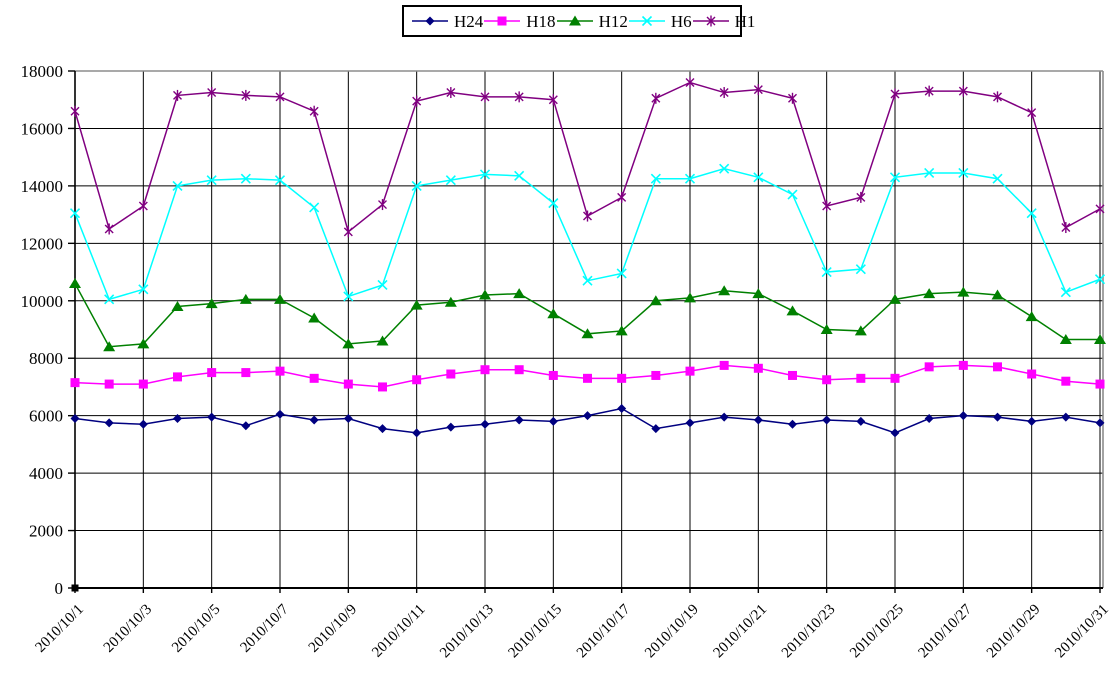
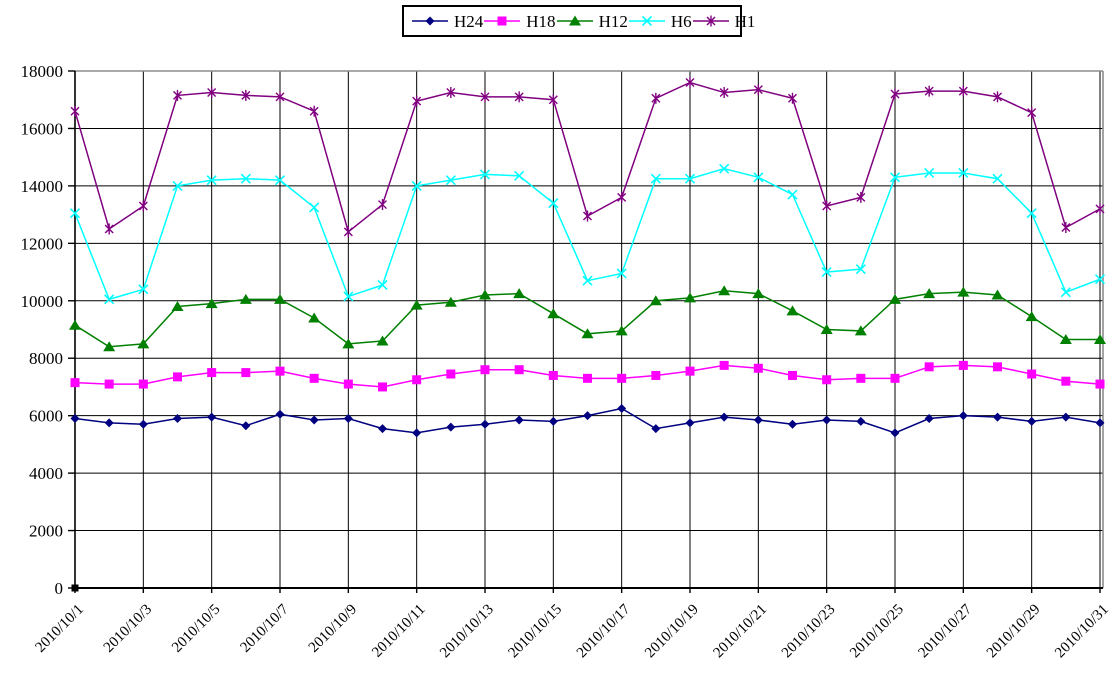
H12/2010/10/1: 10600 -> 9200
